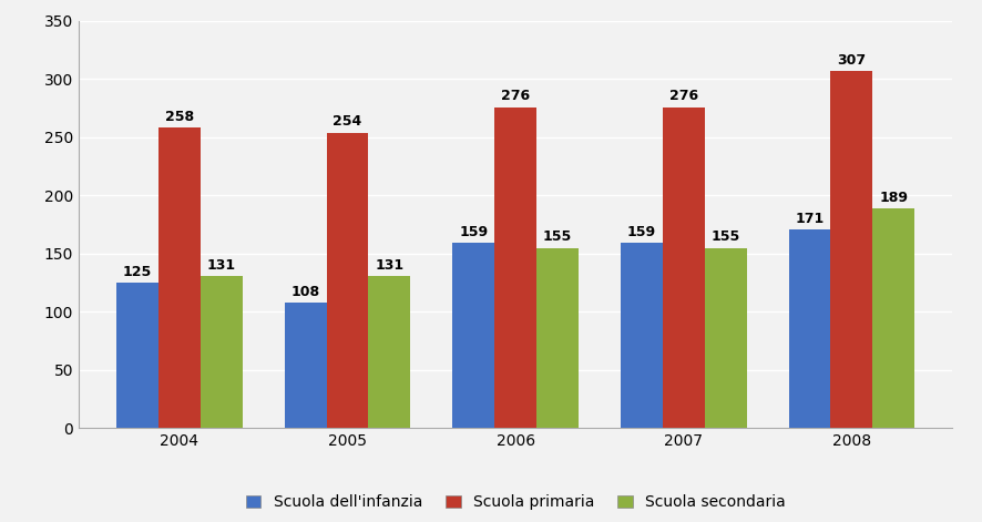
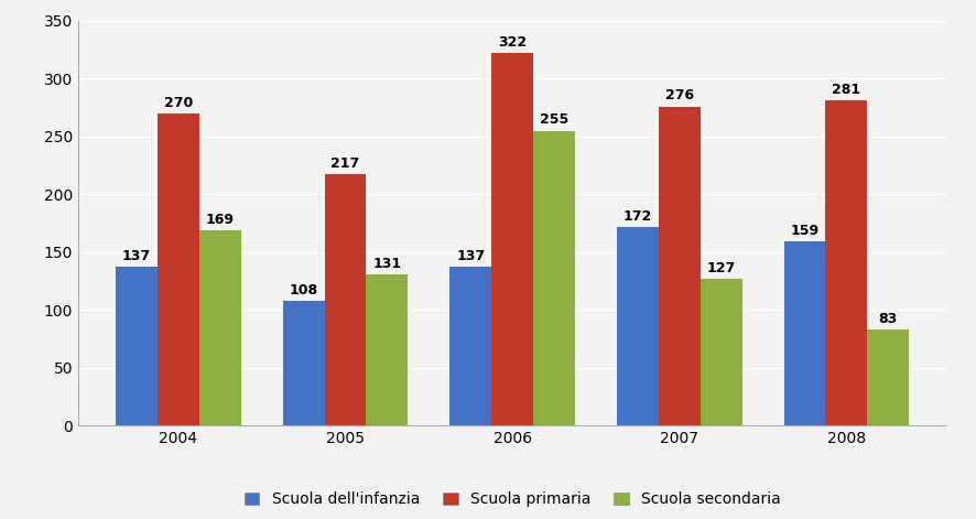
Scuola dell'infanzia/2004: 125 -> 137
Scuola primaria/2004: 258 -> 270
Scuola secondaria/2004: 131 -> 169
Scuola primaria/2005: 254 -> 217
Scuola dell'infanzia/2006: 159 -> 137
Scuola primaria/2006: 276 -> 322
Scuola secondaria/2006: 155 -> 255
Scuola dell'infanzia/2007: 159 -> 172
Scuola secondaria/2007: 155 -> 127
Scuola dell'infanzia/2008: 171 -> 159
Scuola primaria/2008: 307 -> 281
Scuola secondaria/2008: 189 -> 83
